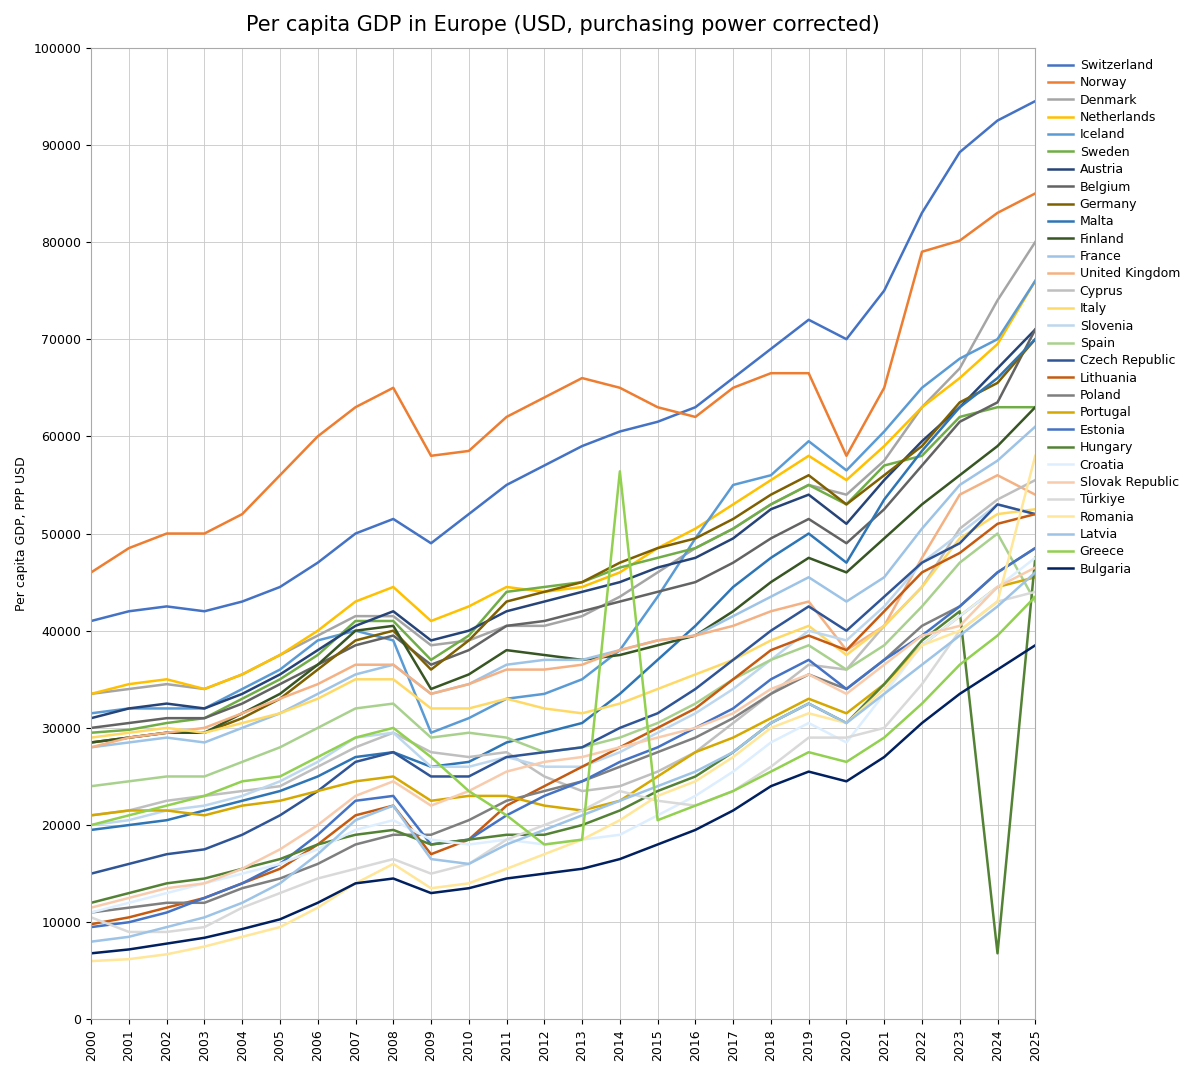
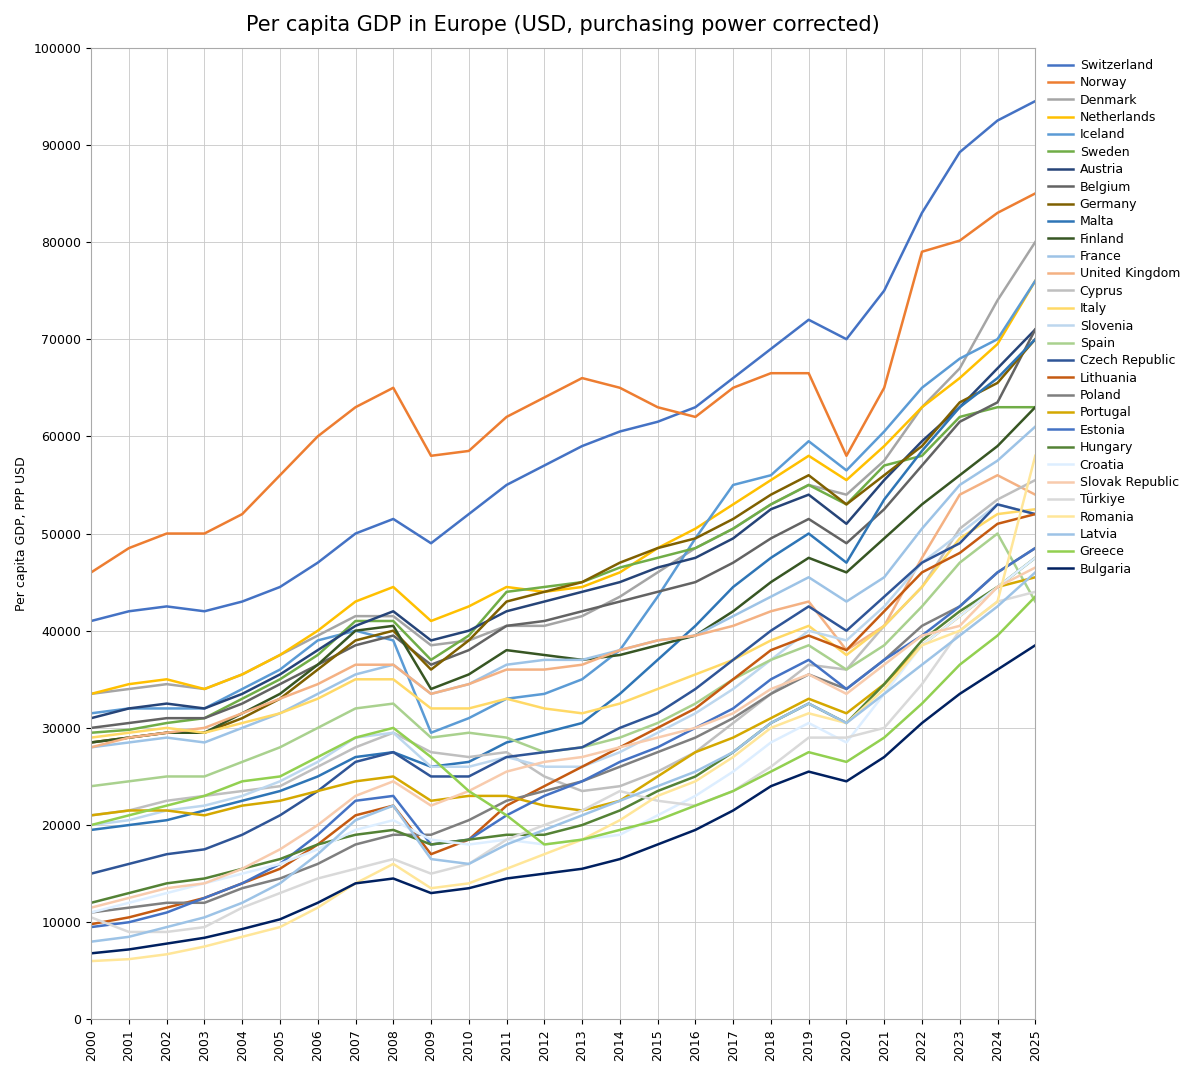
Greece/2014: 56400 -> 19500
Hungary/2024: 6800 -> 44500
